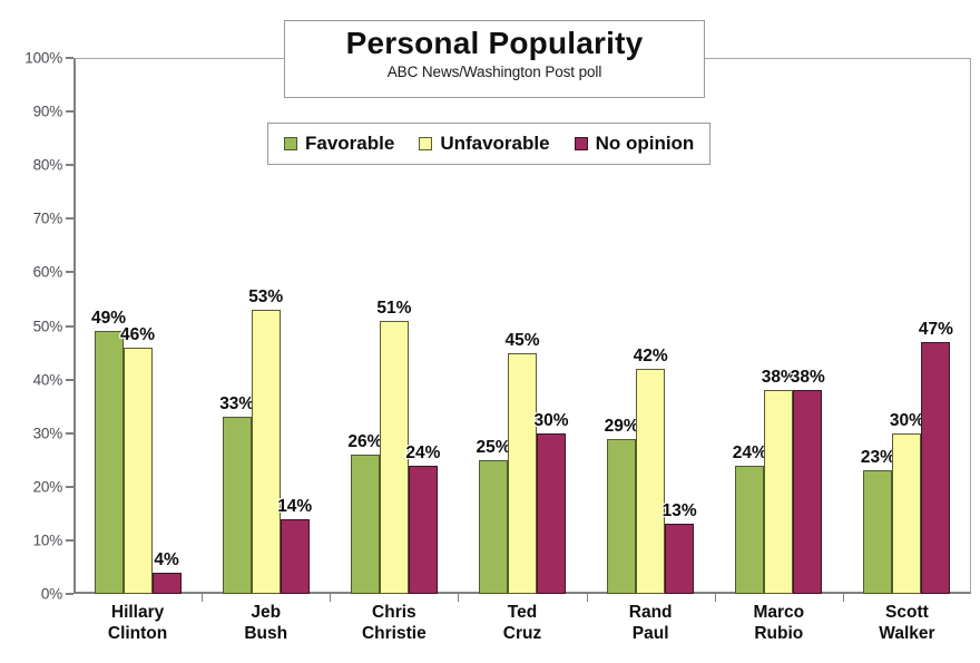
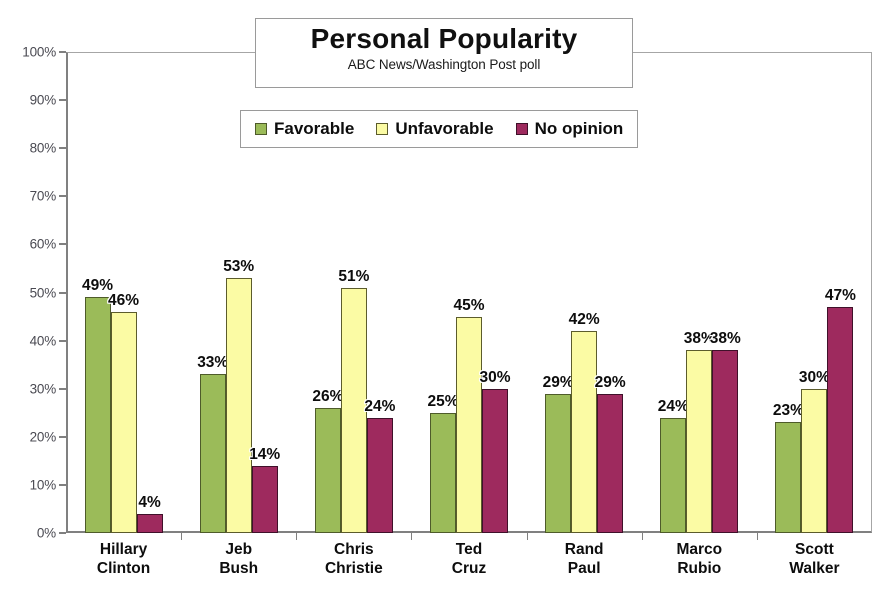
No opinion/Rand Paul: 13% -> 29%
